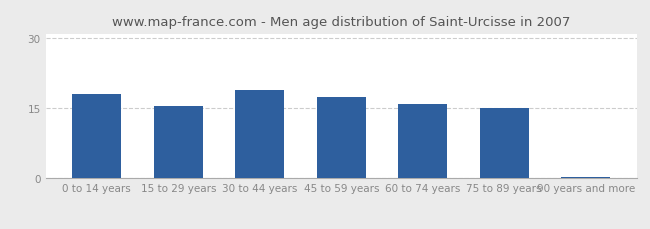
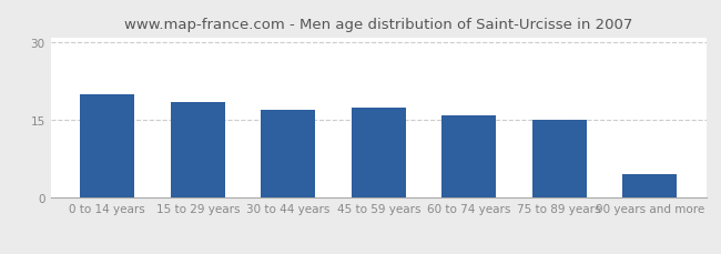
0 to 14 years: 18.0 -> 20.0
15 to 29 years: 15.5 -> 18.5
30 to 44 years: 19.0 -> 17.0
90 years and more: 0.3 -> 4.5
